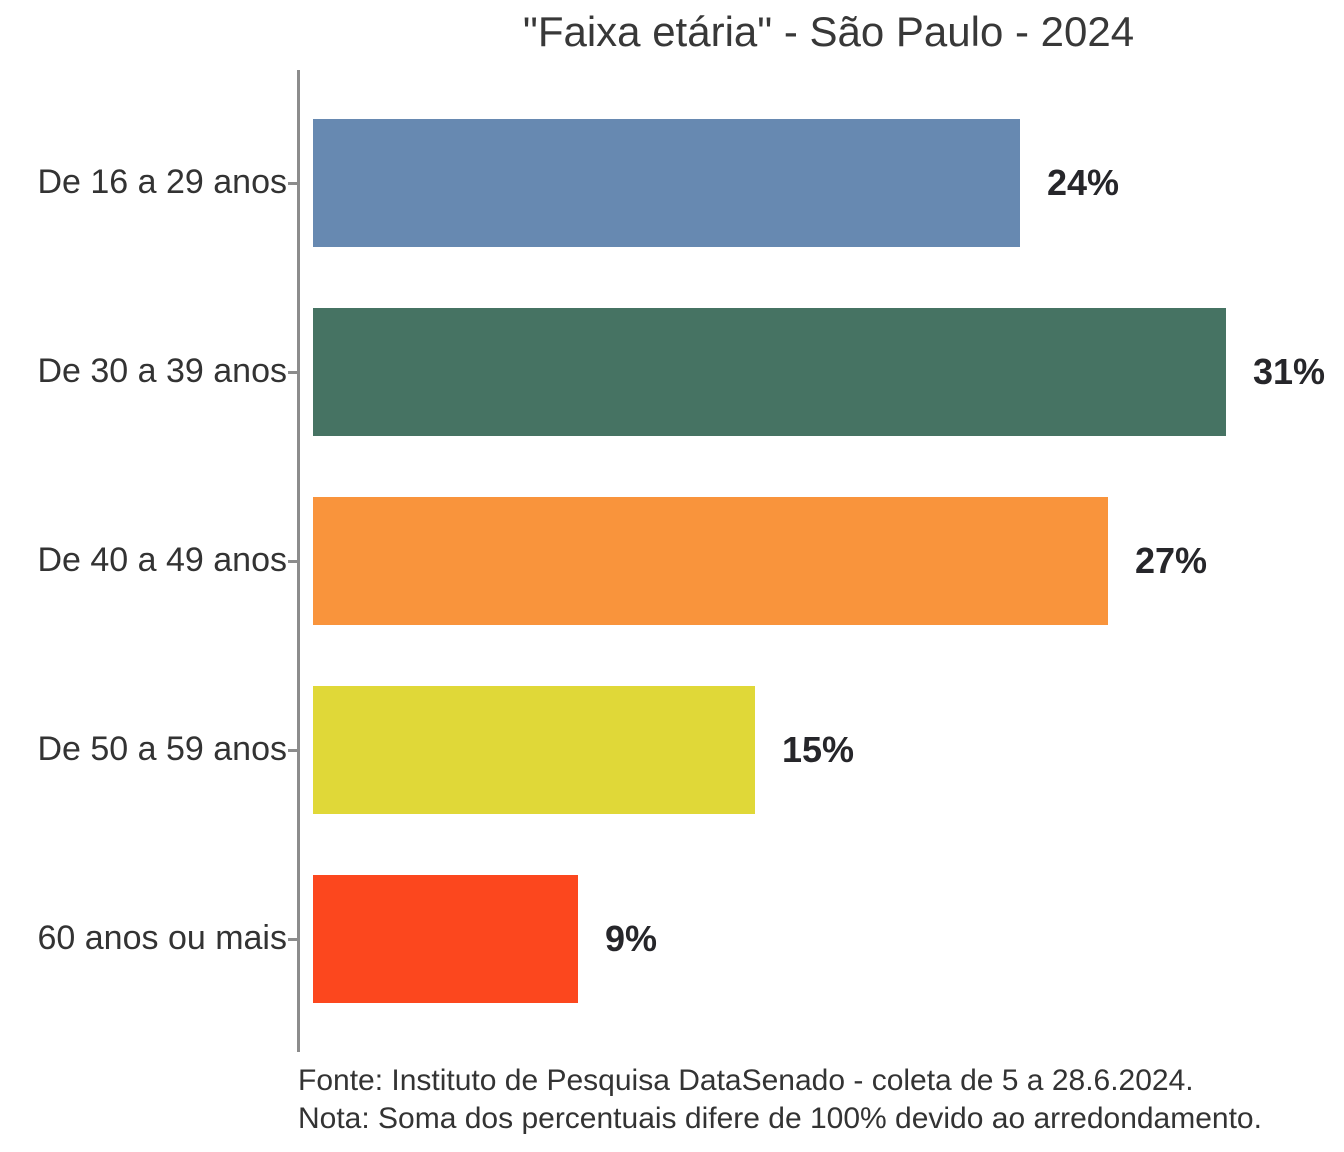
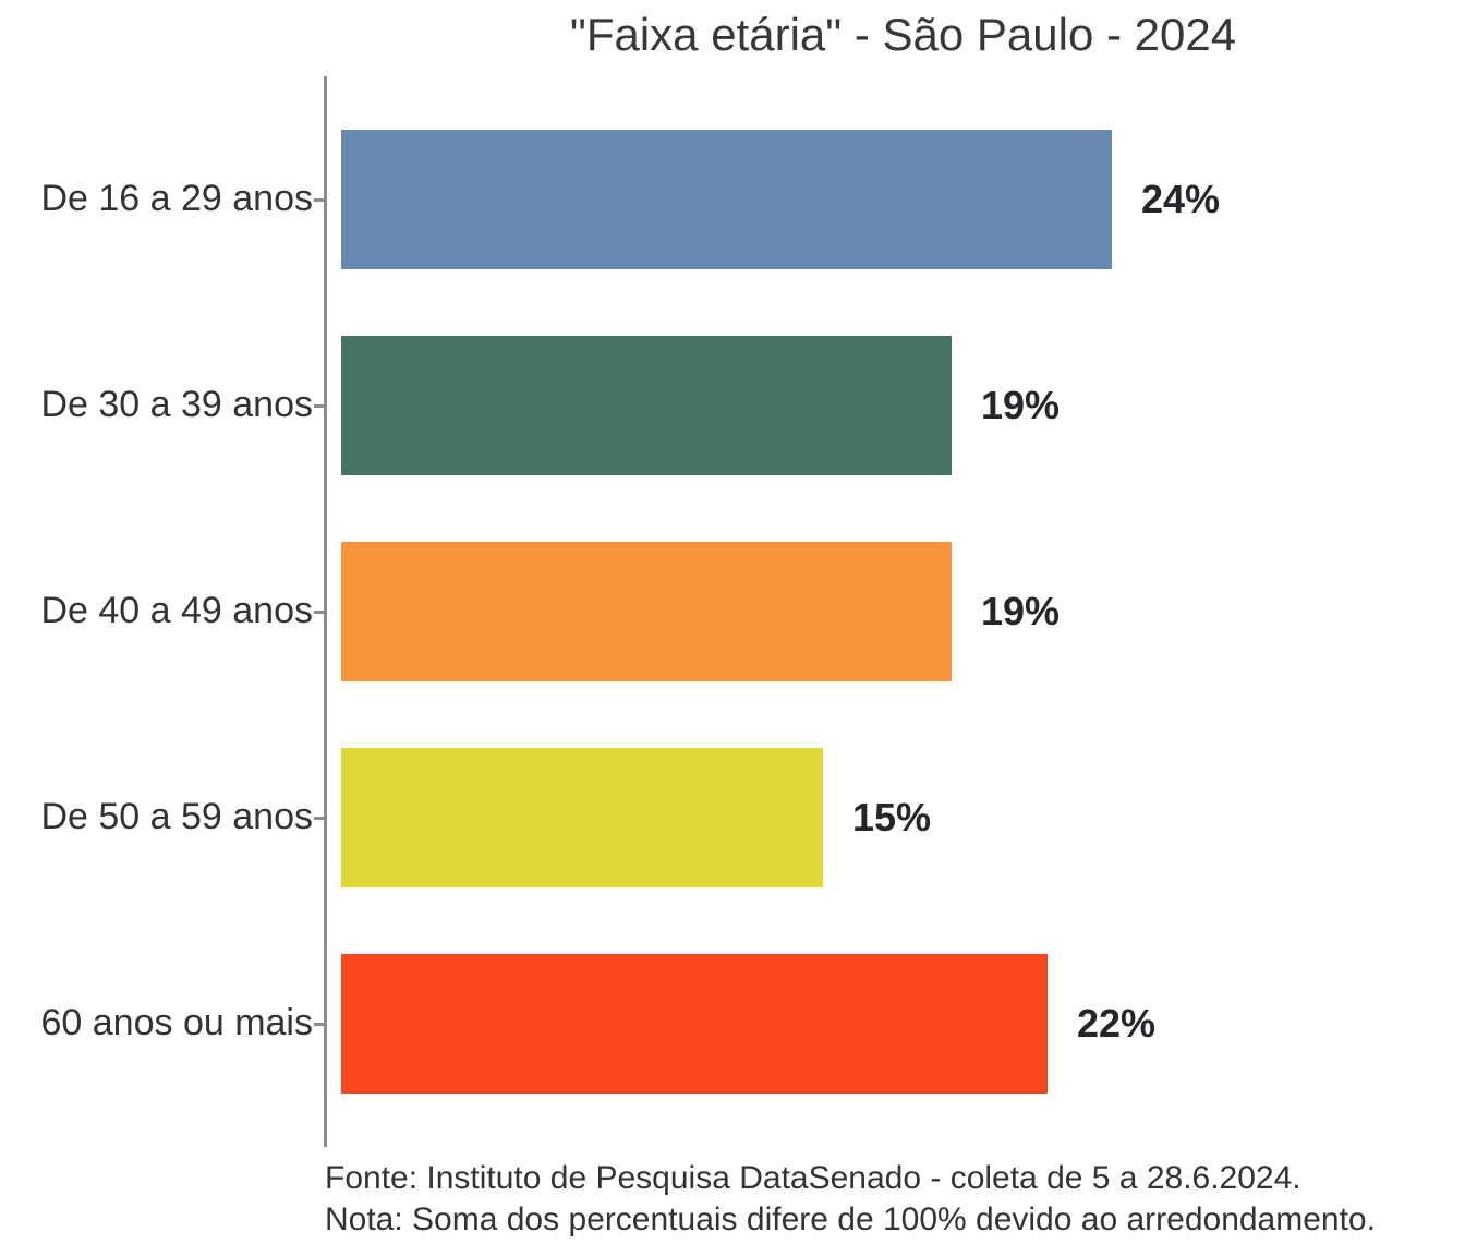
De 30 a 39 anos: 31% -> 19%
De 40 a 49 anos: 27% -> 19%
60 anos ou mais: 9% -> 22%
